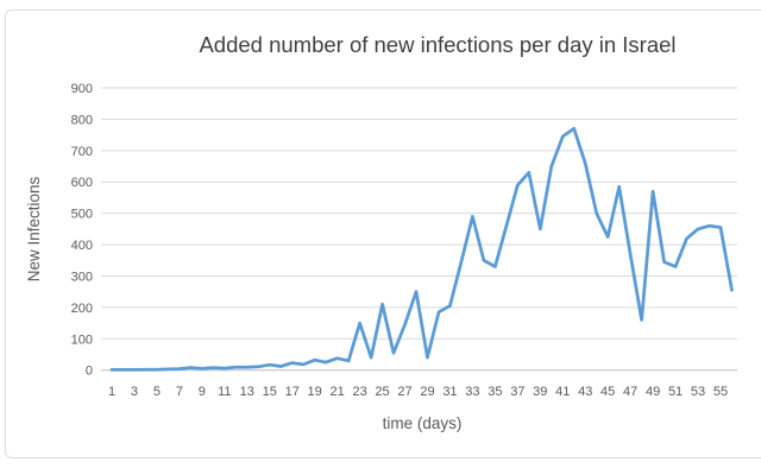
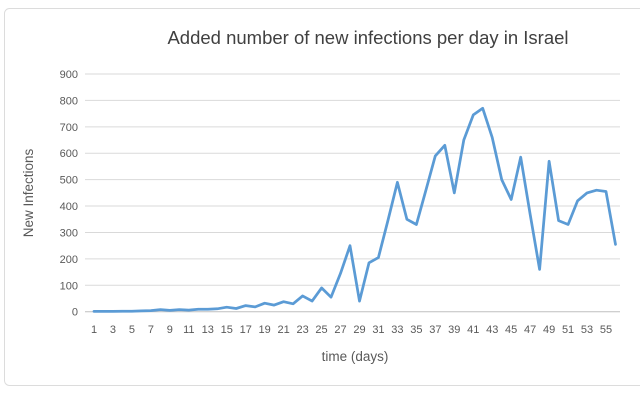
23: 150 -> 60
25: 210 -> 90
